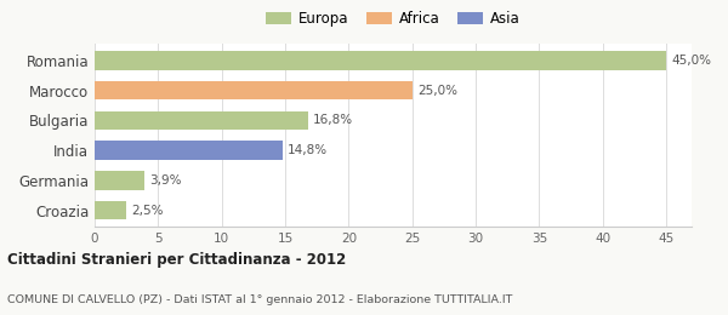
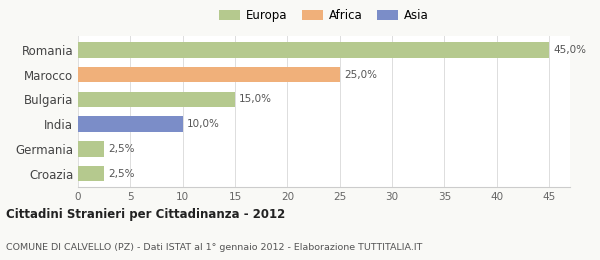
Bulgaria: 16,8% -> 15,0%
India: 14,8% -> 10,0%
Germania: 3,9% -> 2,5%
